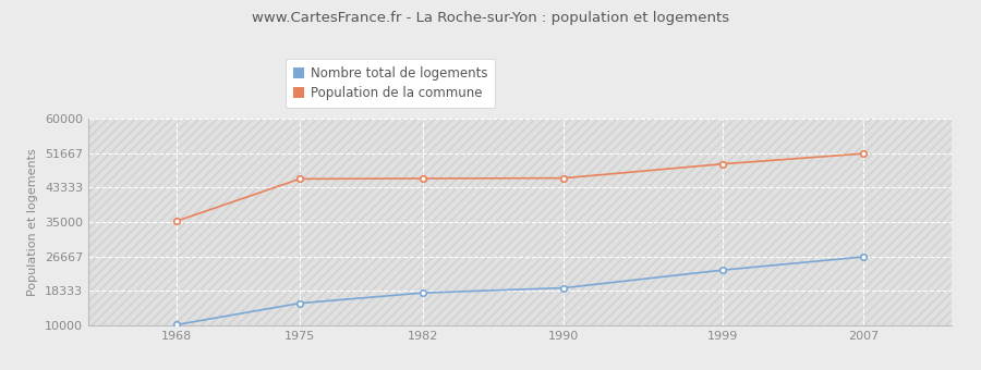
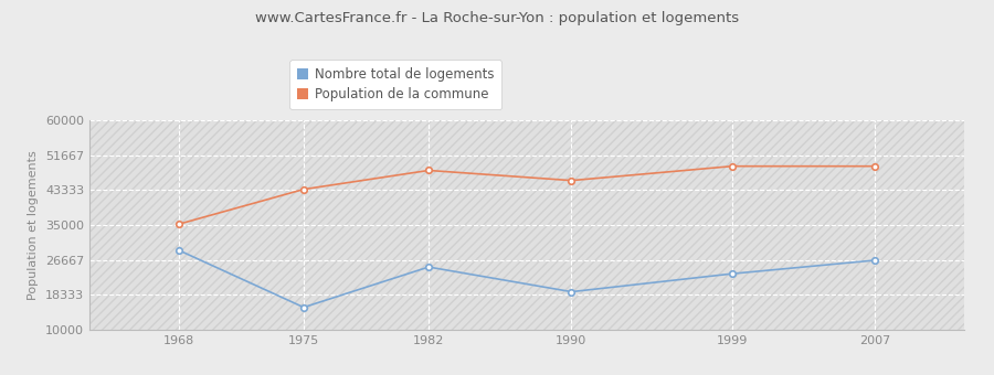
Nombre total de logements/1968: 10200 -> 29000
Population de la commune/1975: 45400 -> 43500
Nombre total de logements/1982: 17900 -> 25000
Population de la commune/1982: 45500 -> 48000
Population de la commune/2007: 51500 -> 49000
